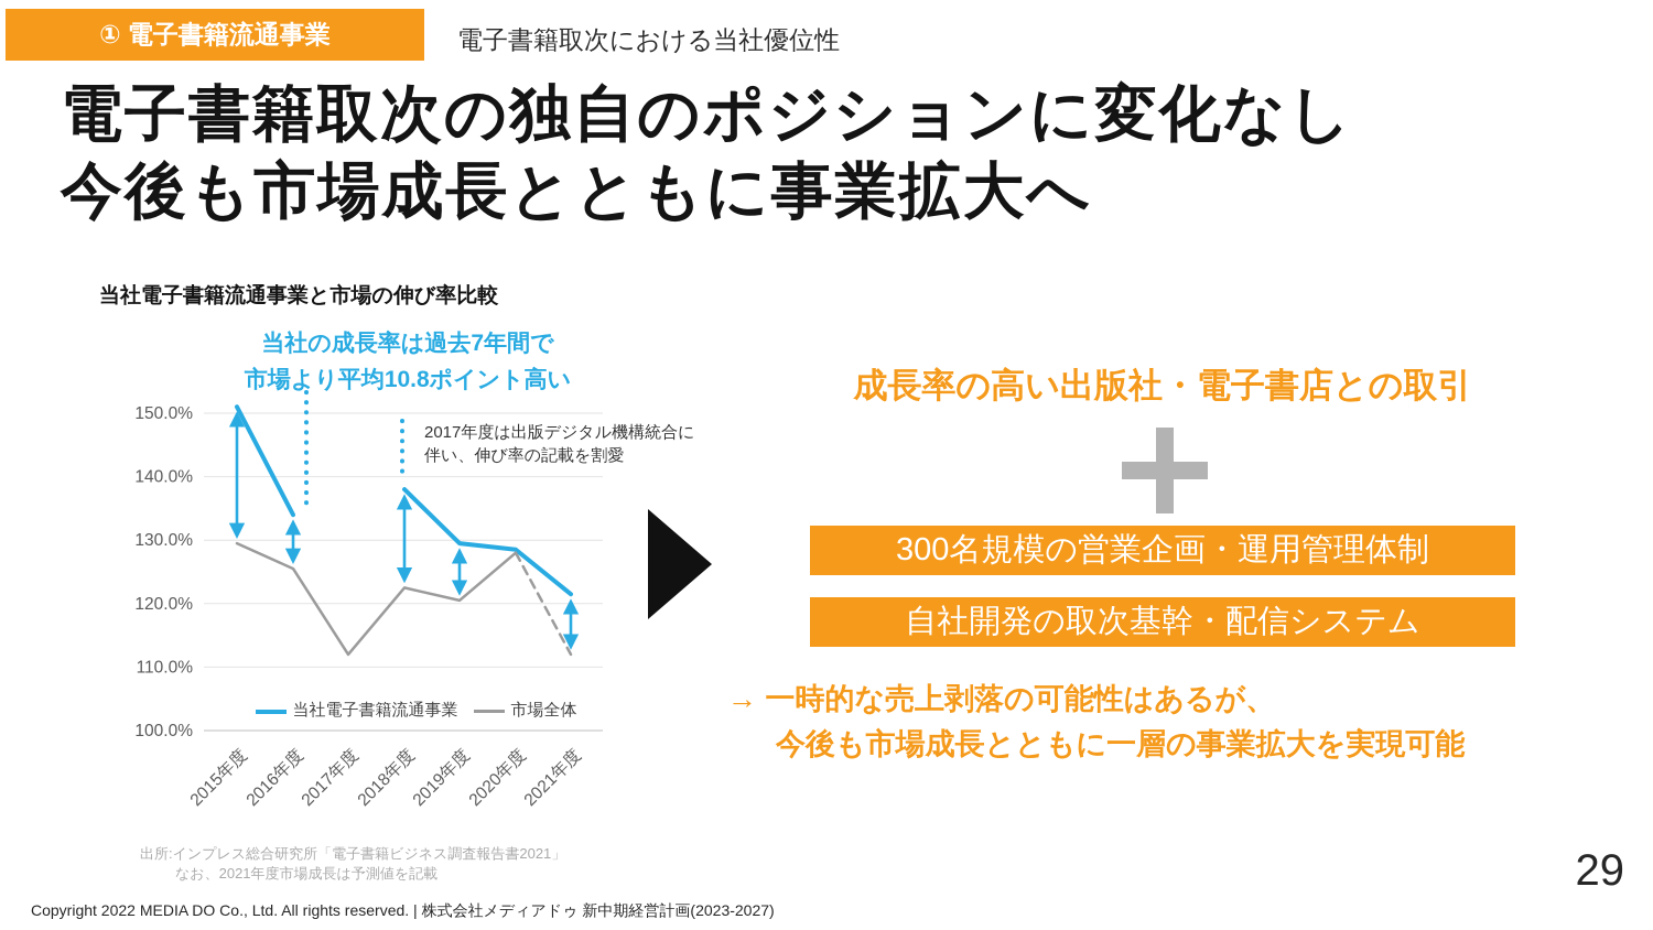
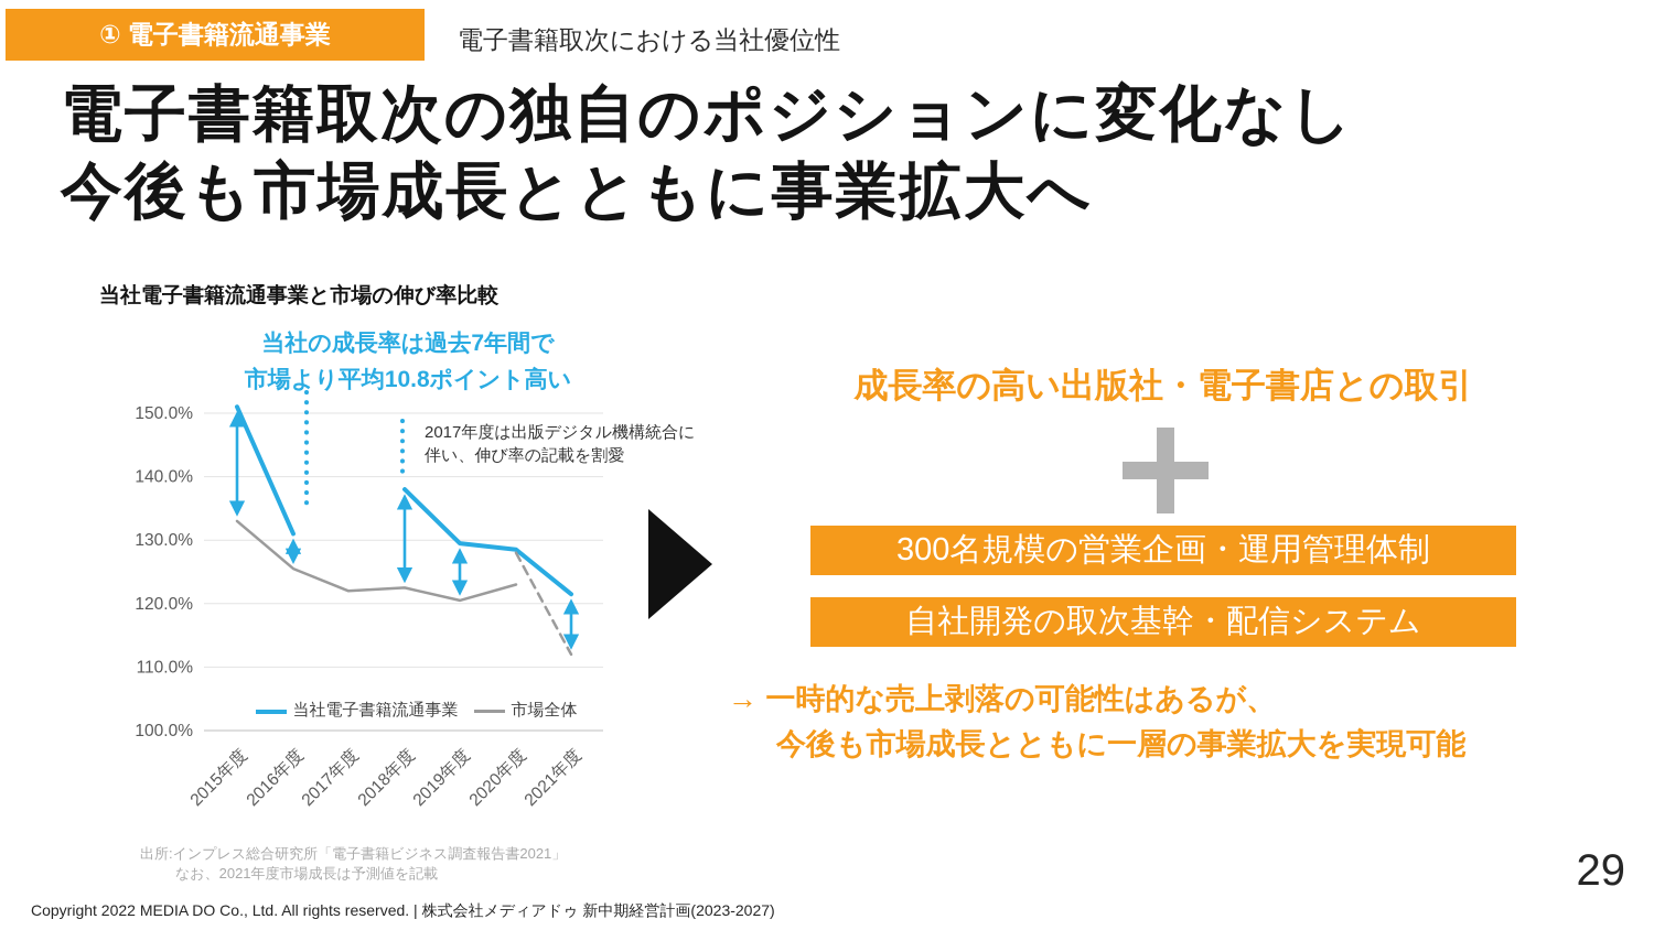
市場全体/2015年度: 130% -> 133%
当社電子書籍流通事業/2016年度: 134% -> 131%
市場全体/2017年度: 112% -> 122%
市場全体/2020年度: 128% -> 123%
